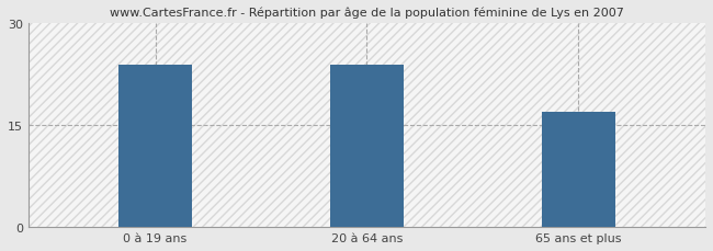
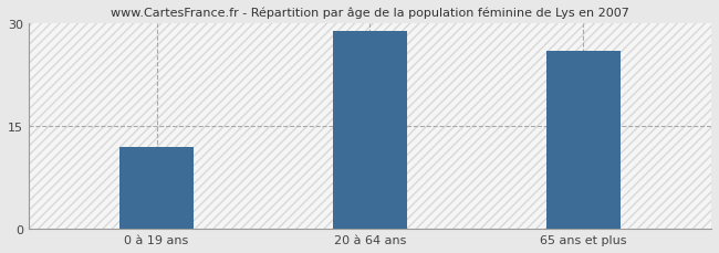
0 à 19 ans: 24 -> 12
20 à 64 ans: 24 -> 29
65 ans et plus: 17 -> 26
